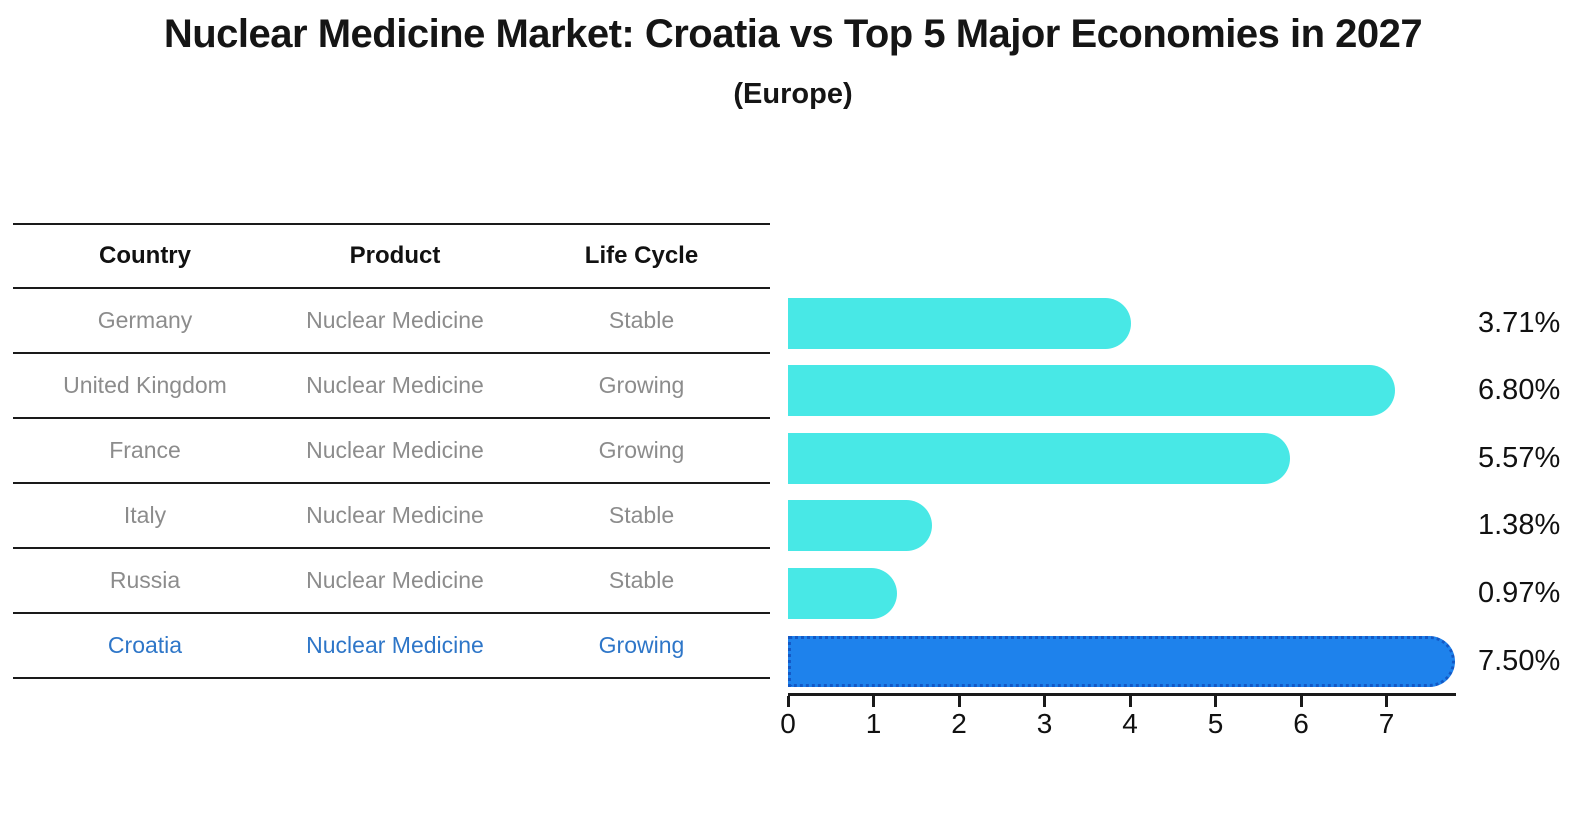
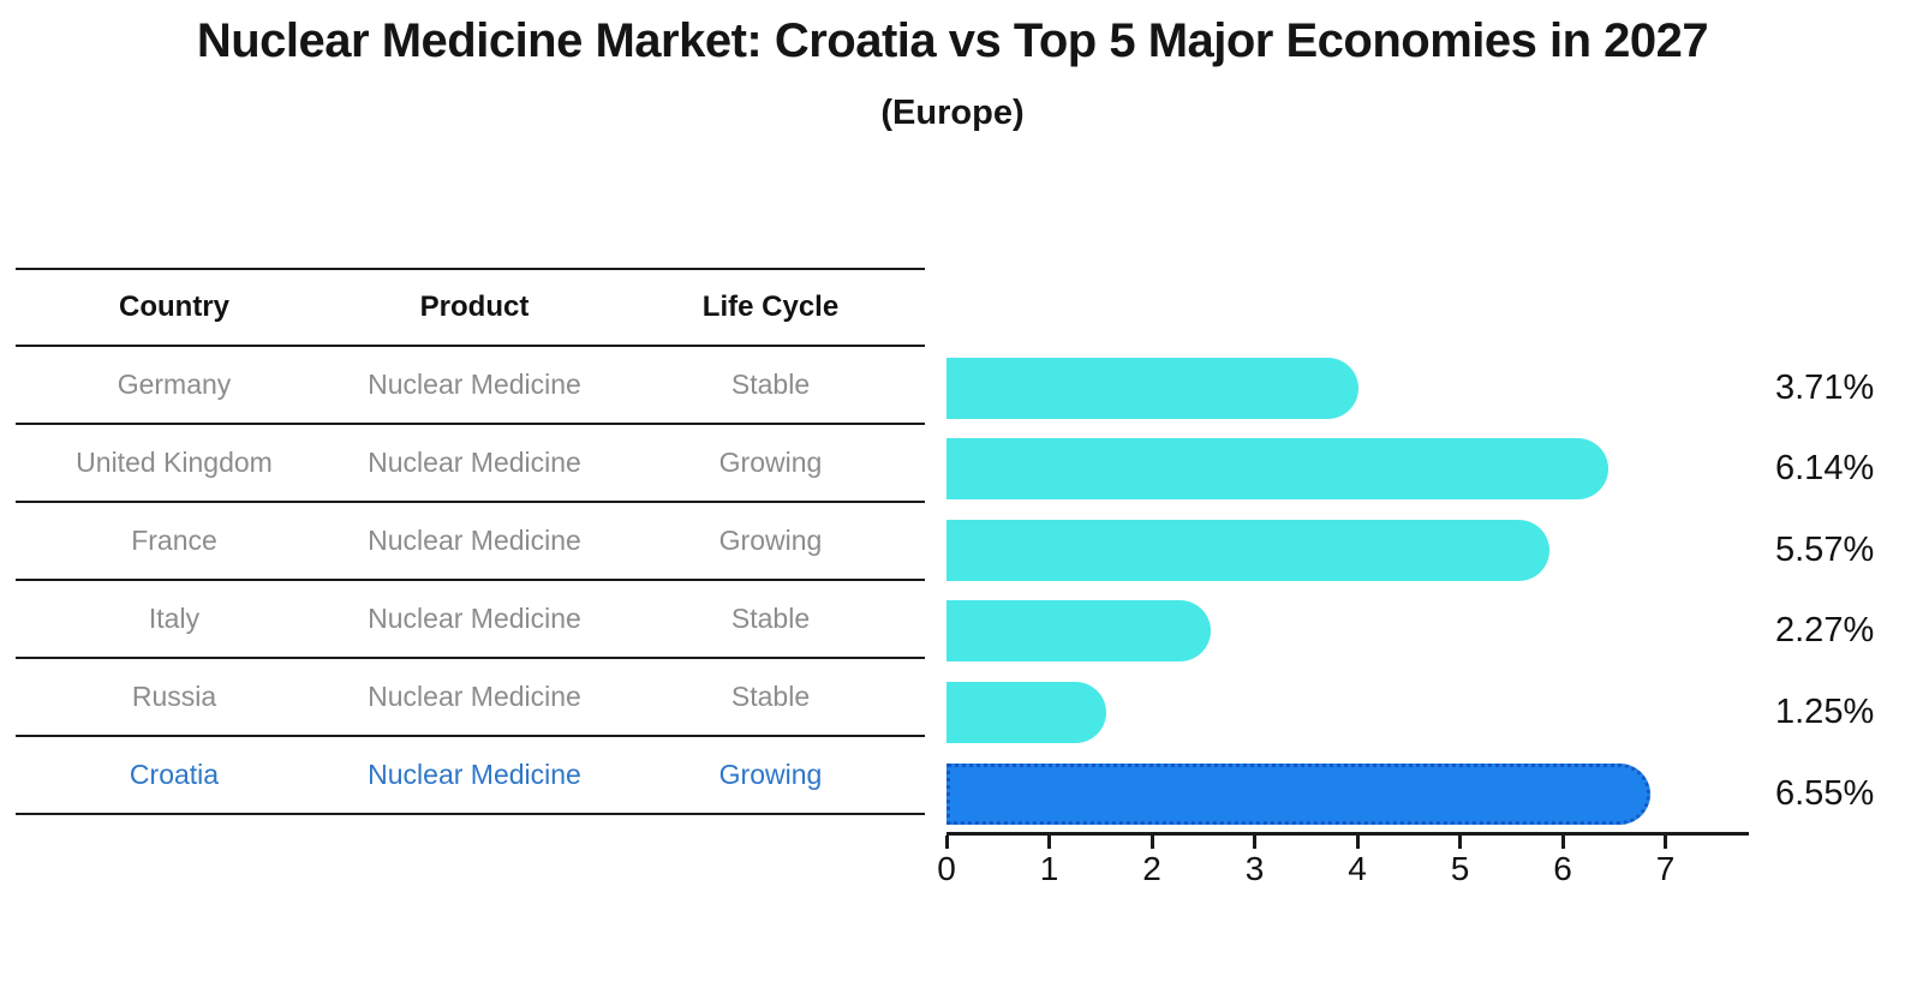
United Kingdom: 6.80% -> 6.14%
Italy: 1.38% -> 2.27%
Russia: 0.97% -> 1.25%
Croatia: 7.50% -> 6.55%
